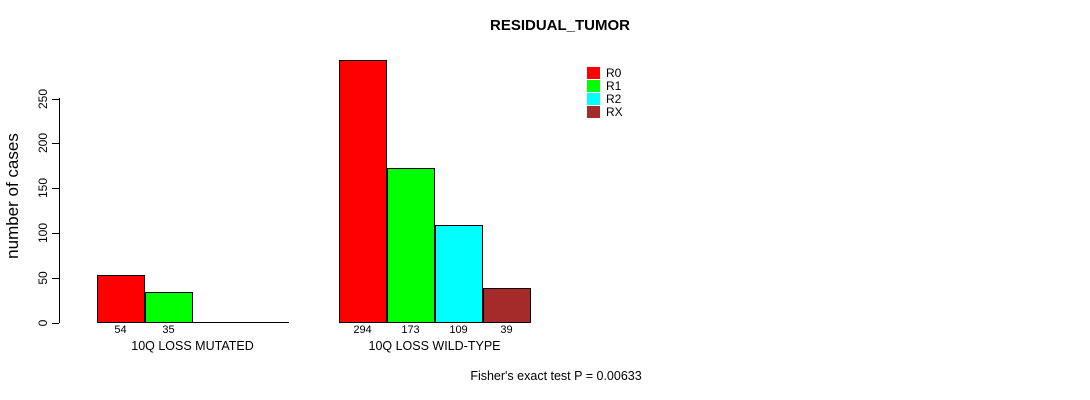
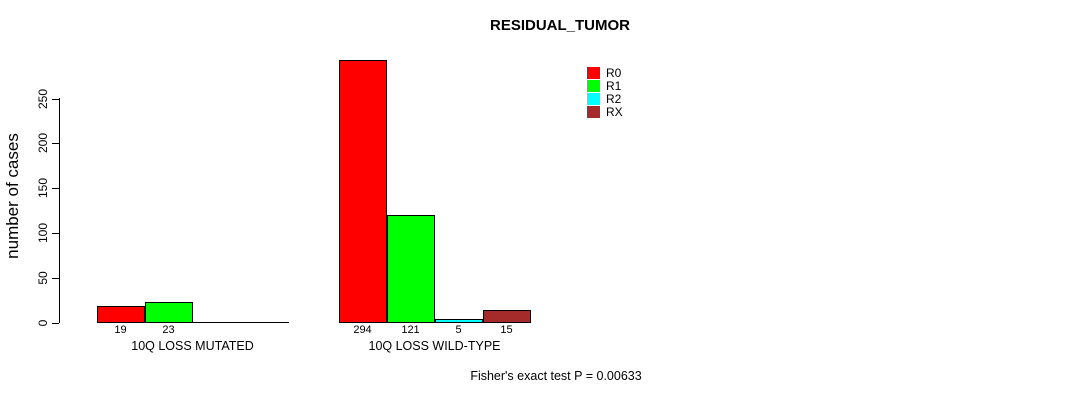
R0/10Q LOSS MUTATED: 54 -> 19
R1/10Q LOSS MUTATED: 35 -> 23
R1/10Q LOSS WILD-TYPE: 173 -> 121
R2/10Q LOSS WILD-TYPE: 109 -> 5
RX/10Q LOSS WILD-TYPE: 39 -> 15
